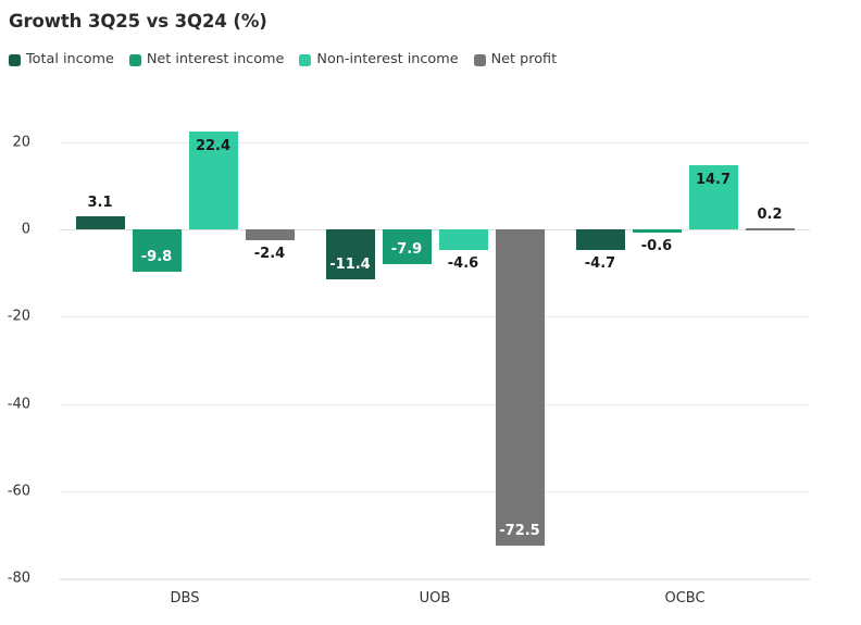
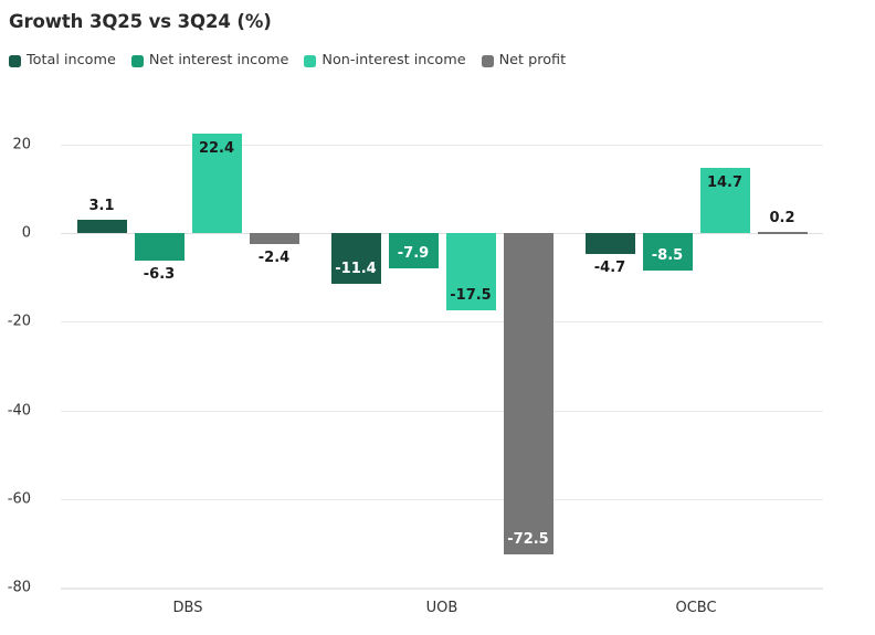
Net interest income/DBS: -9.8 -> -6.3
Non-interest income/UOB: -4.6 -> -17.5
Net interest income/OCBC: -0.6 -> -8.5
